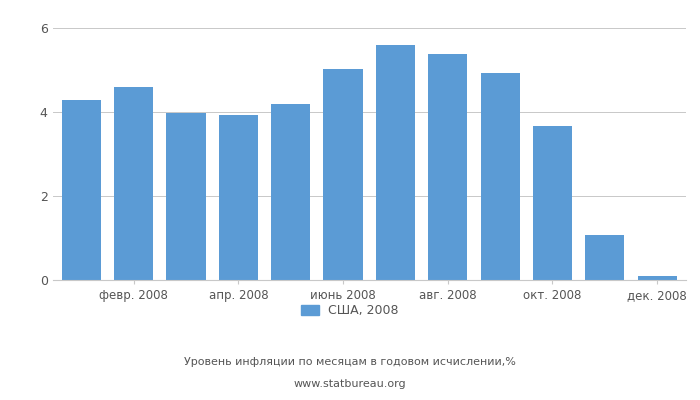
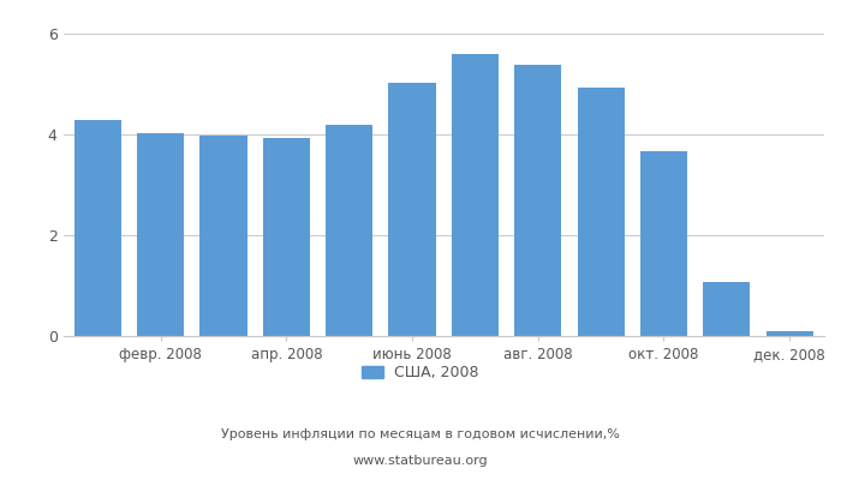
февр. 2008: 4.60 -> 4.03
